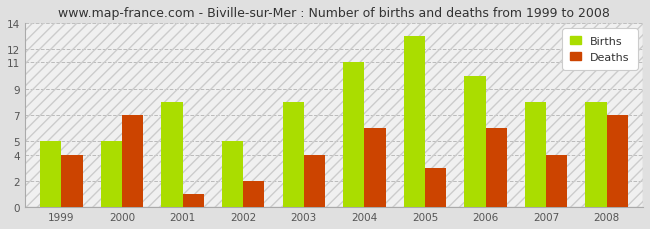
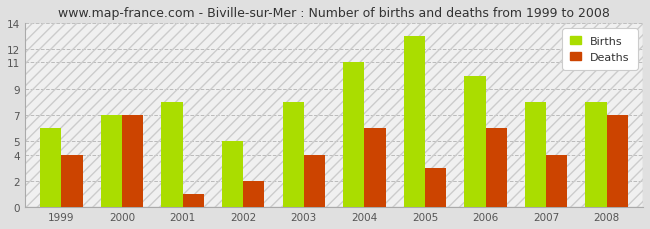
Births/1999: 5 -> 6
Births/2000: 5 -> 7
